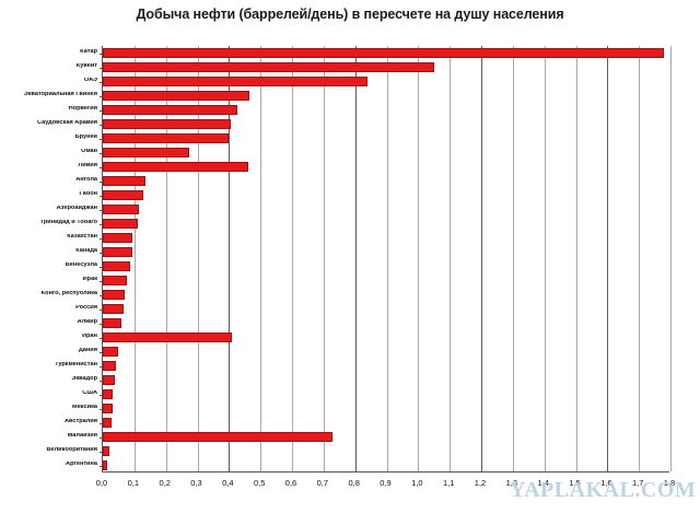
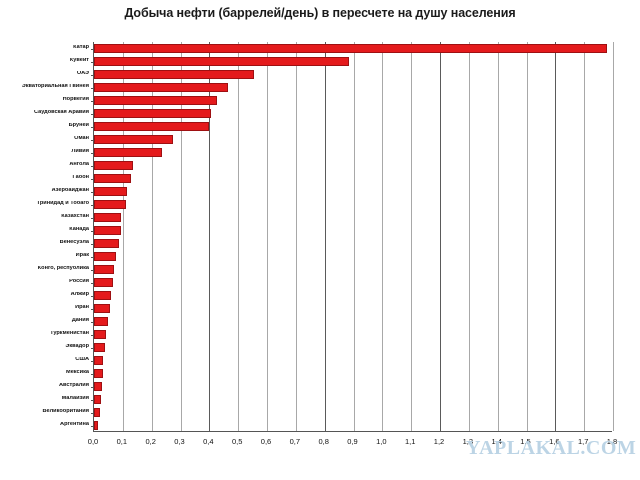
Кувейт: 1,05 -> 0,89
ОАЭ: 0,84 -> 0,56
Ливия: 0,46 -> 0,23
Иран: 0,41 -> 0,06
Малайзия: 0,73 -> 0,02
